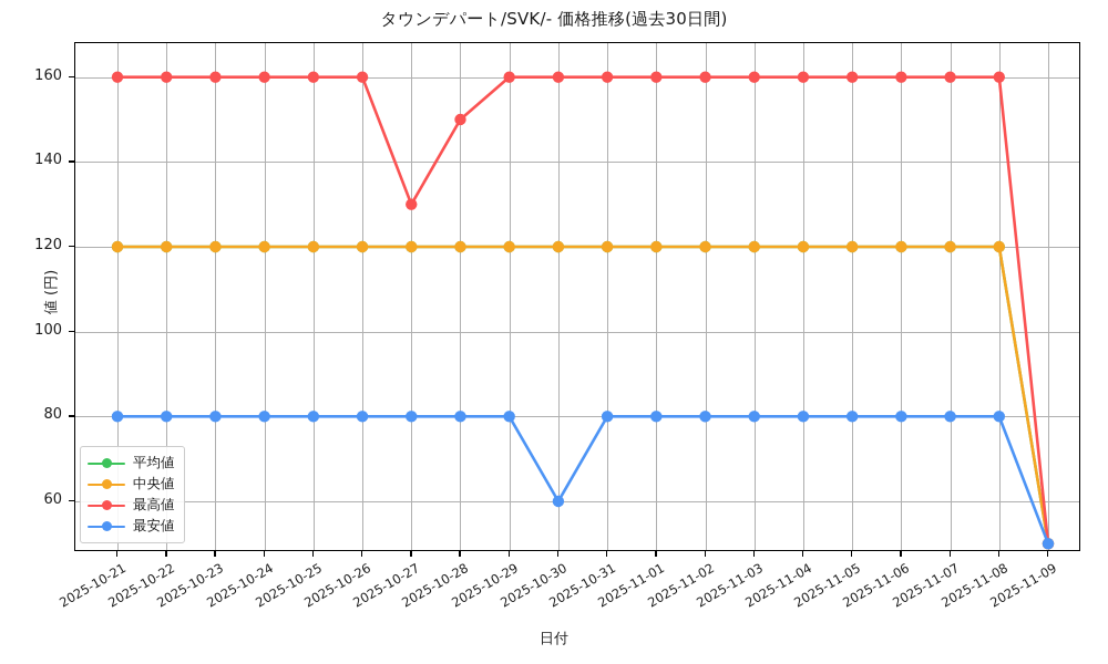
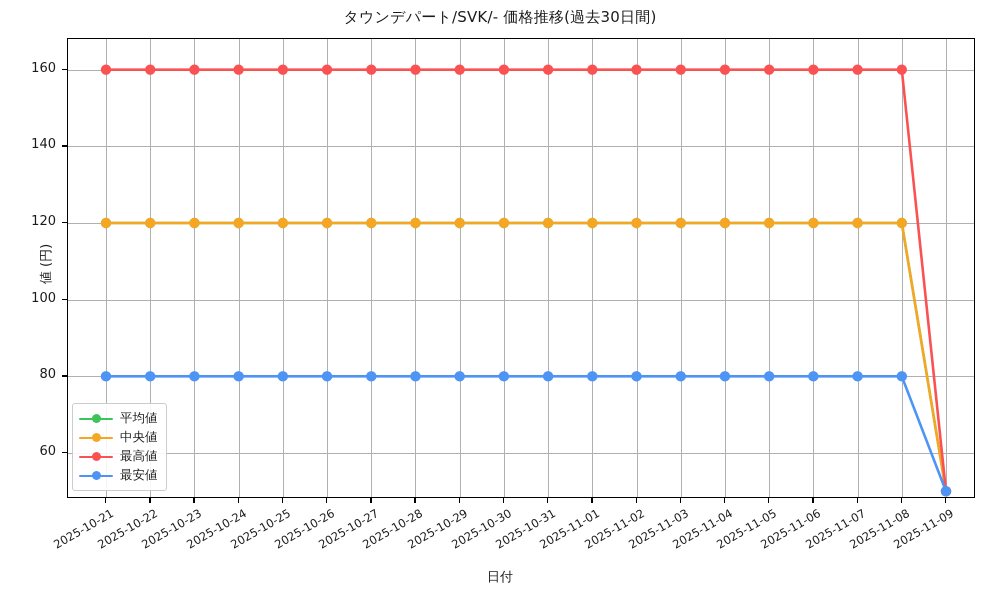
最高値/2025-10-27: 130 -> 160
最高値/2025-10-28: 150 -> 160
最安値/2025-10-30: 60 -> 80
